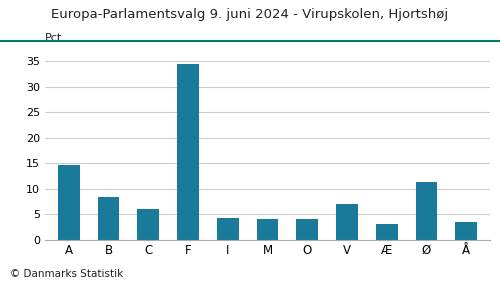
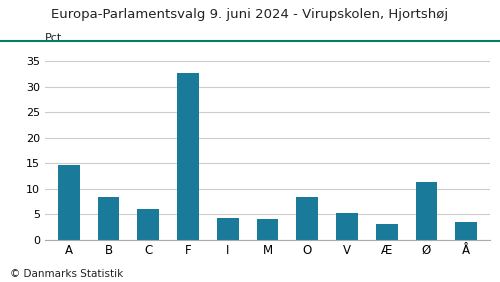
F: 34.5 -> 32.6
O: 4.0 -> 8.4
V: 7.0 -> 5.2
